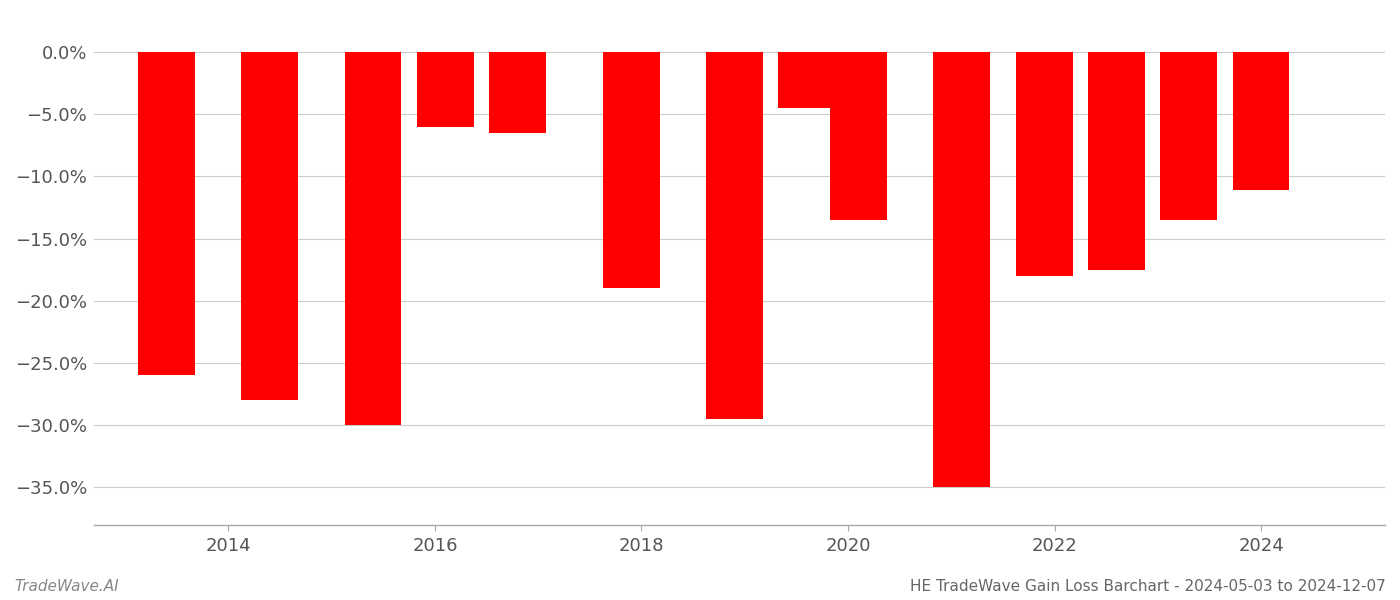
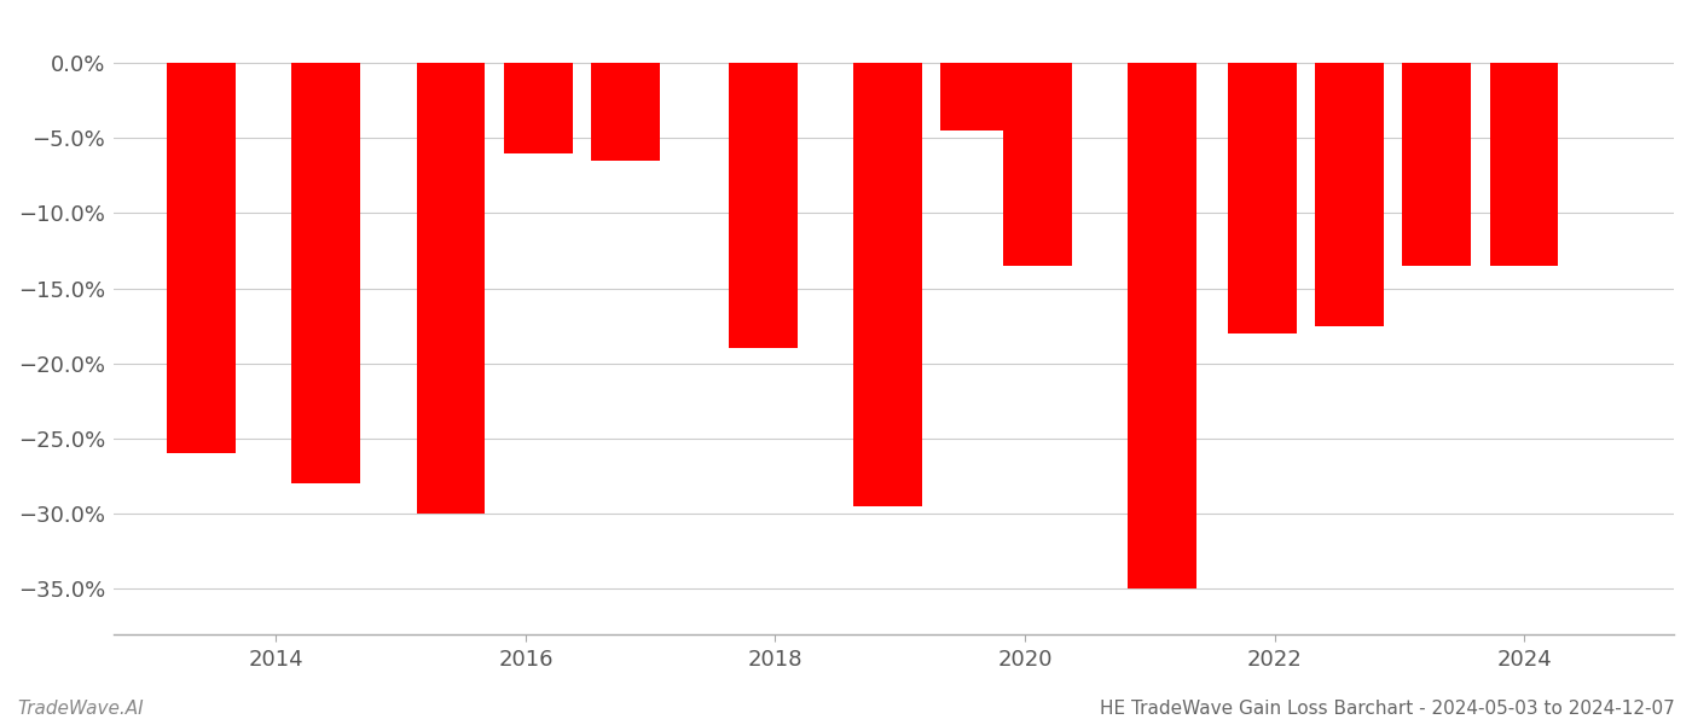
2024: -11.1% -> -13.5%
